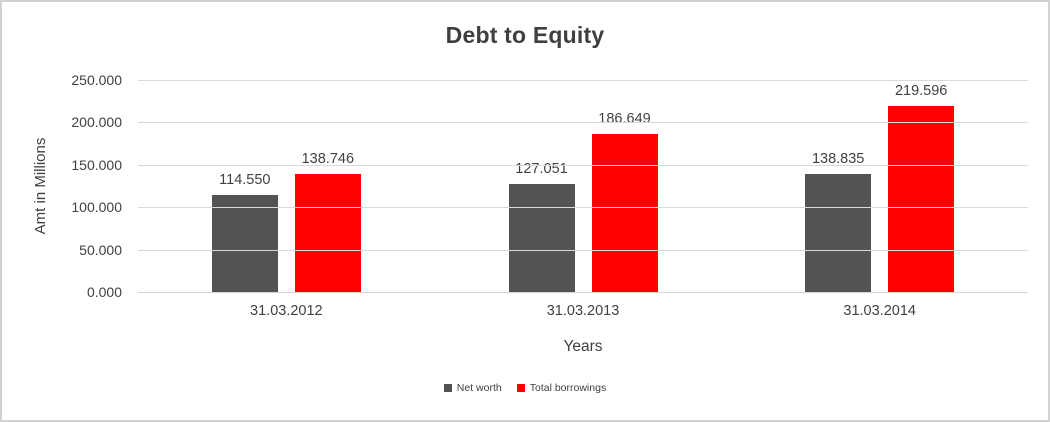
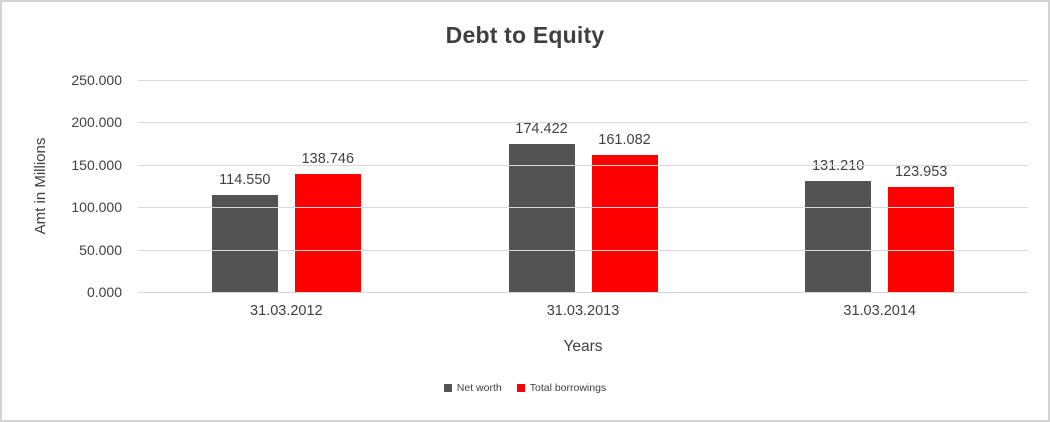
Net worth/31.03.2013: 127.051 -> 174.422
Total borrowings/31.03.2013: 186.649 -> 161.082
Net worth/31.03.2014: 138.835 -> 131.210
Total borrowings/31.03.2014: 219.596 -> 123.953
